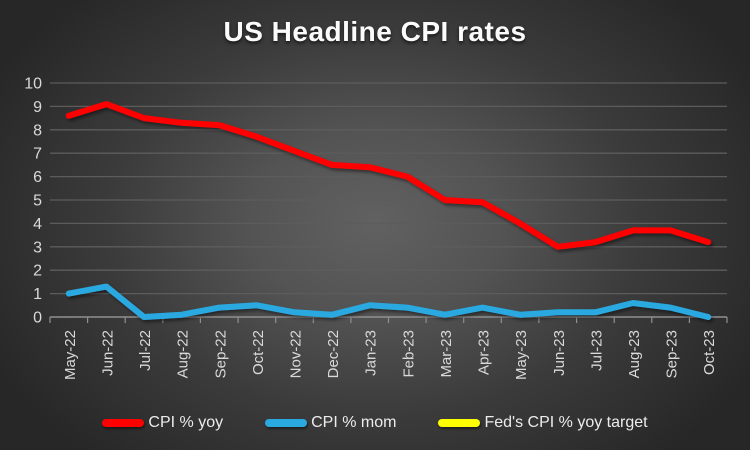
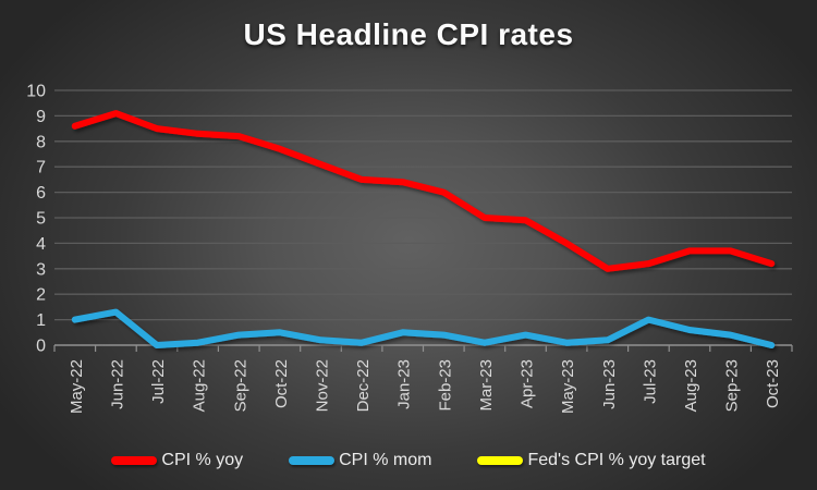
CPI % mom/Jul-23: 0.2 -> 1.0
